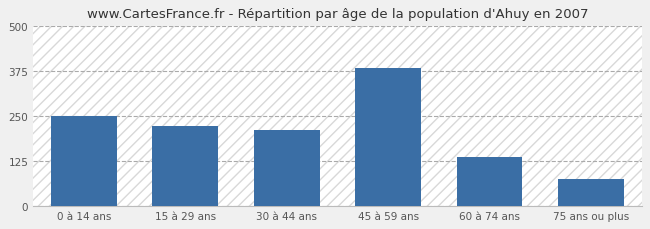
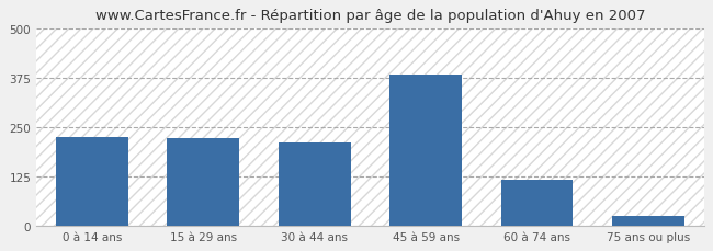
0 à 14 ans: 248 -> 225
60 à 74 ans: 135 -> 115
75 ans ou plus: 75 -> 25
